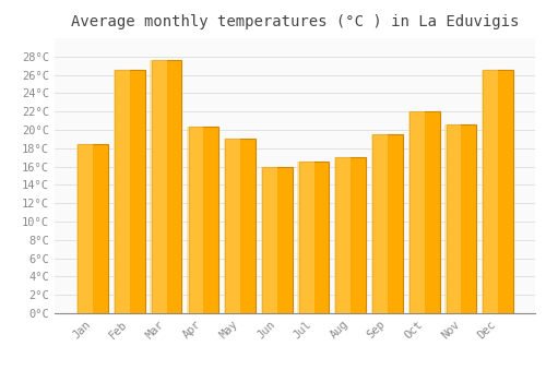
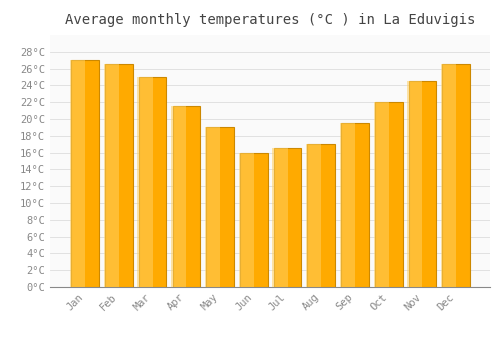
Jan: 18.4°C -> 27.0°C
Mar: 27.6°C -> 25.0°C
Apr: 20.4°C -> 21.5°C
Nov: 20.6°C -> 24.5°C
